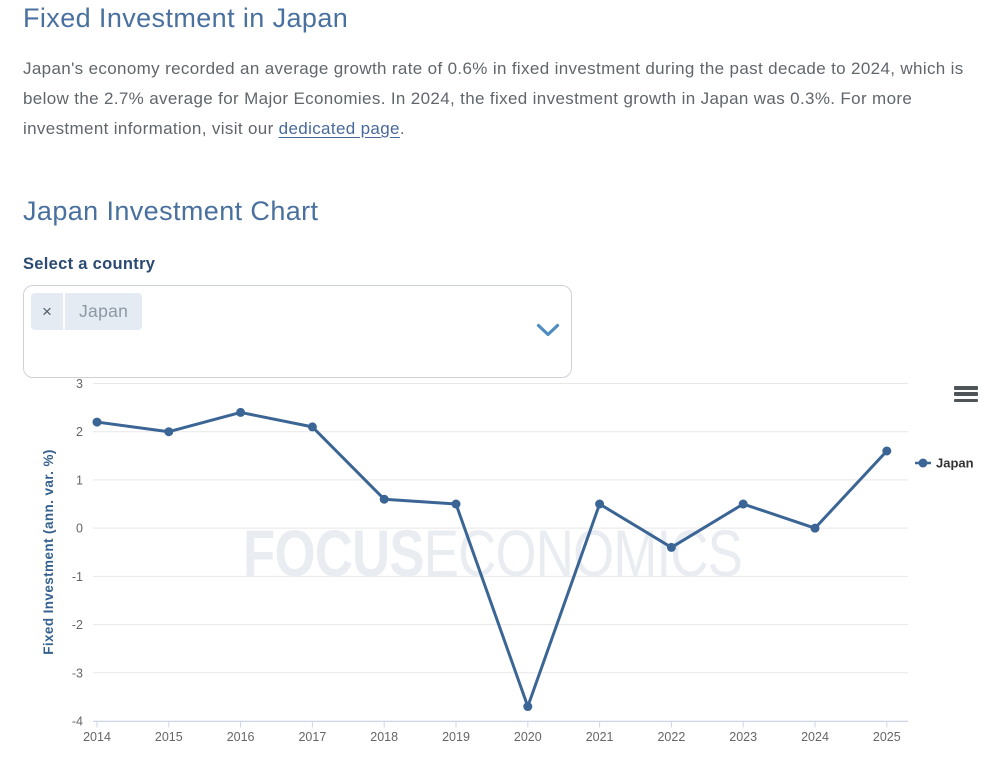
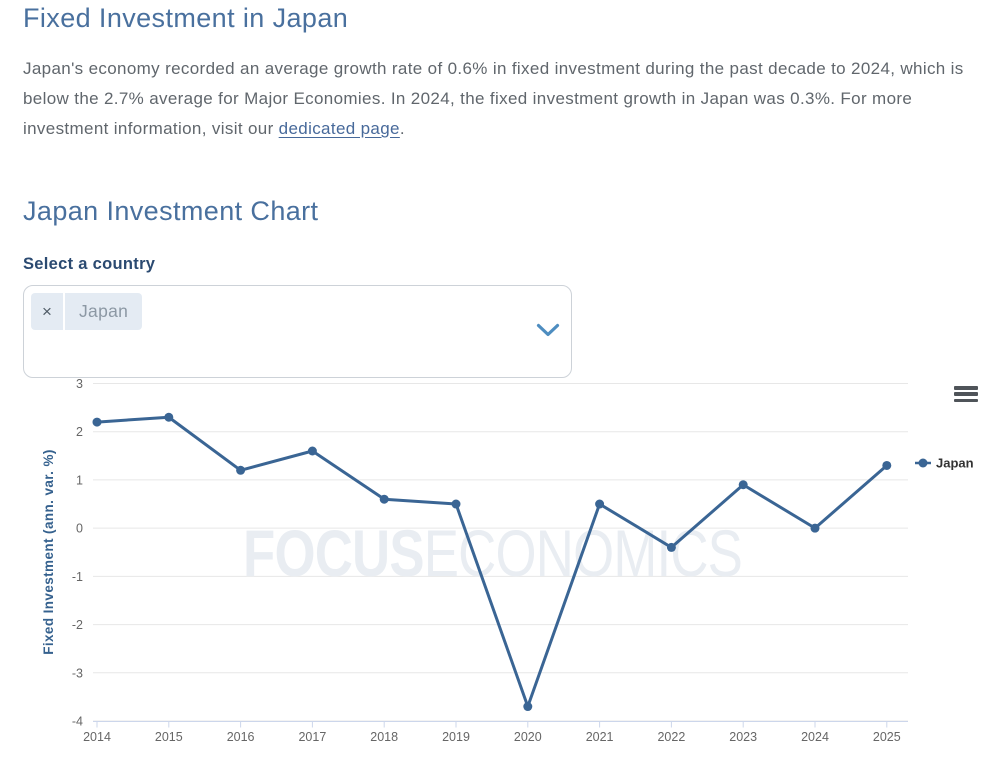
2015: 2.0 -> 2.3
2016: 2.4 -> 1.2
2017: 2.1 -> 1.6
2023: 0.5 -> 0.9
2025: 1.6 -> 1.3
